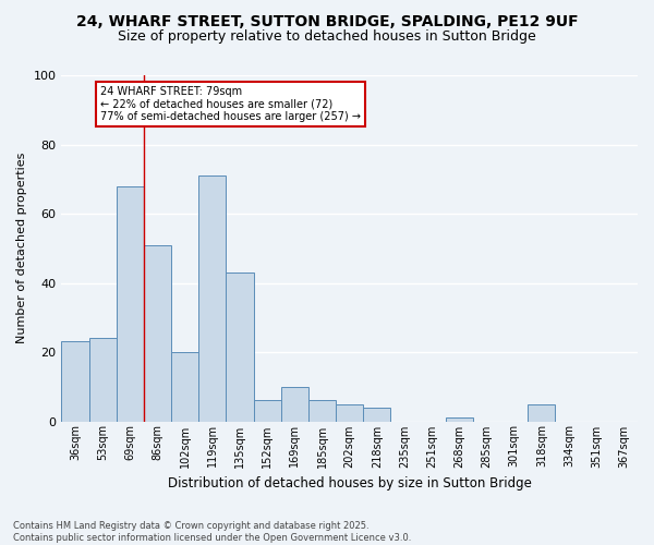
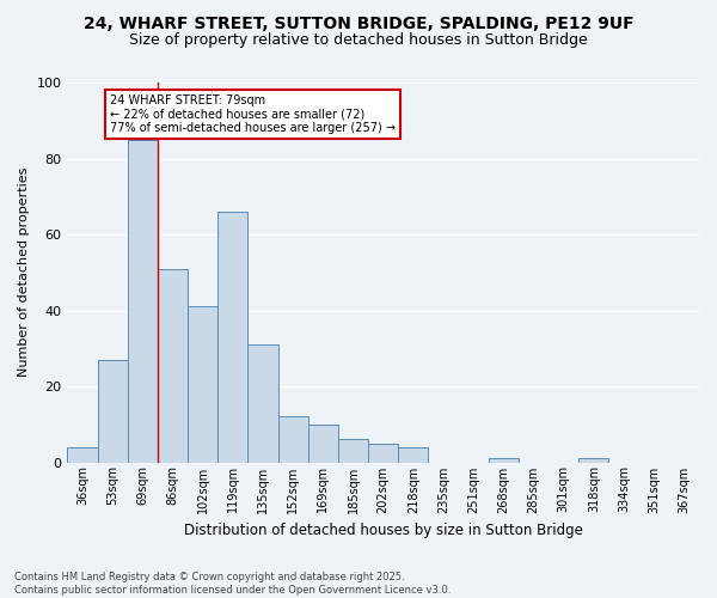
36sqm: 23 -> 4
53sqm: 24 -> 27
69sqm: 68 -> 85
102sqm: 20 -> 41
119sqm: 71 -> 66
135sqm: 43 -> 31
152sqm: 6 -> 12
318sqm: 5 -> 1
